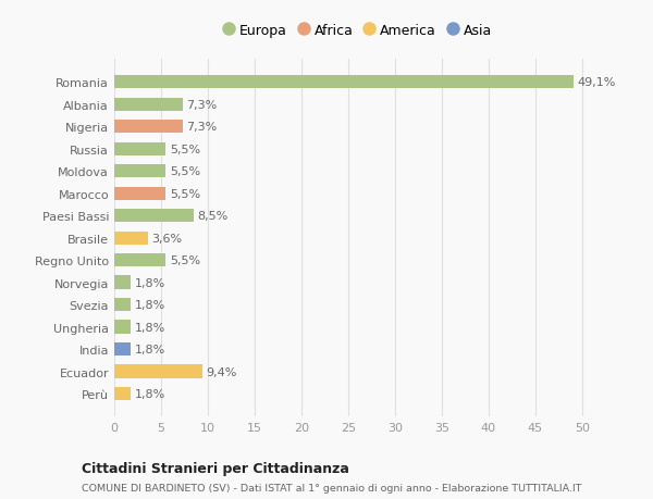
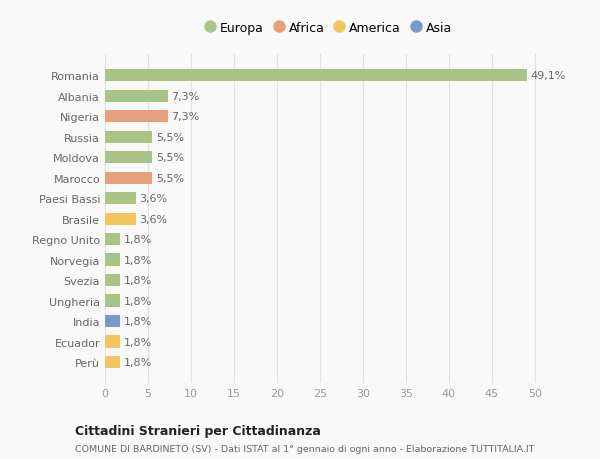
Paesi Bassi: 8,5% -> 3,6%
Regno Unito: 5,5% -> 1,8%
Ecuador: 9,4% -> 1,8%
